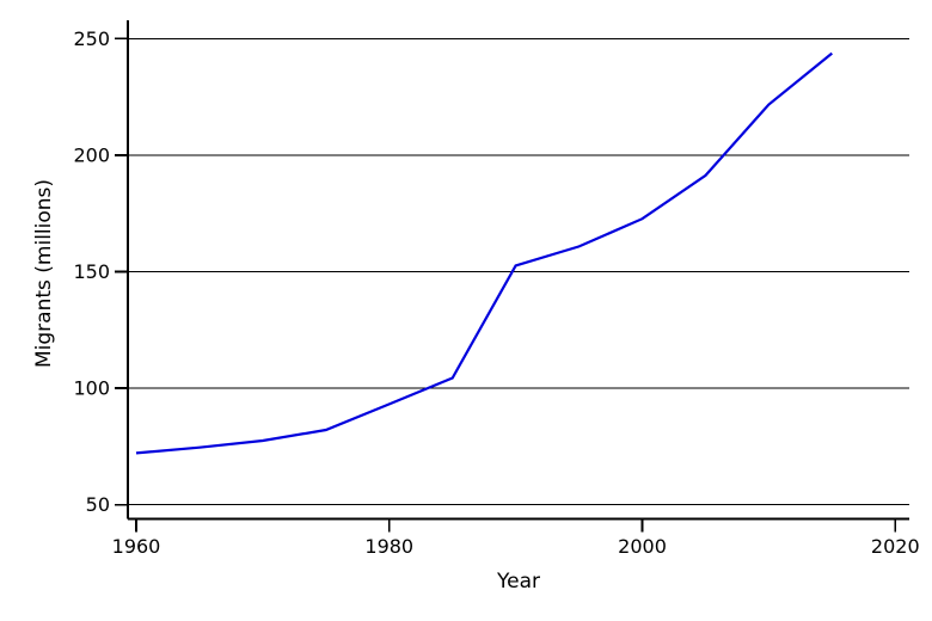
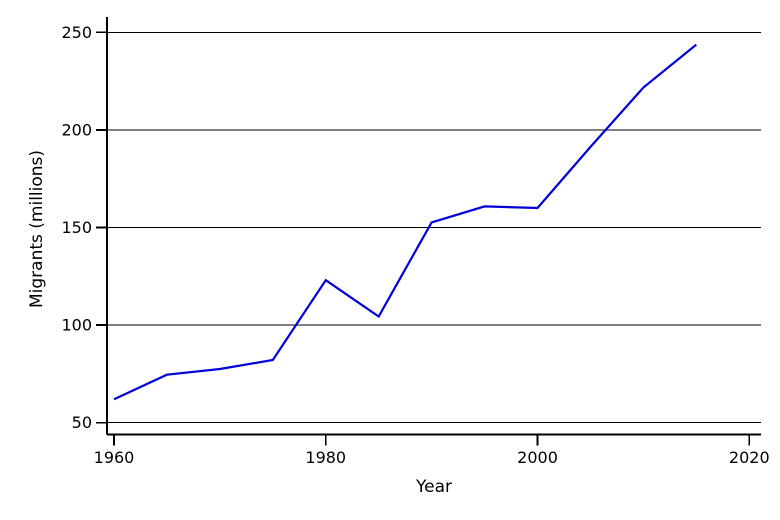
1960: 72 -> 62
1980: 93 -> 123
2000: 173 -> 160
